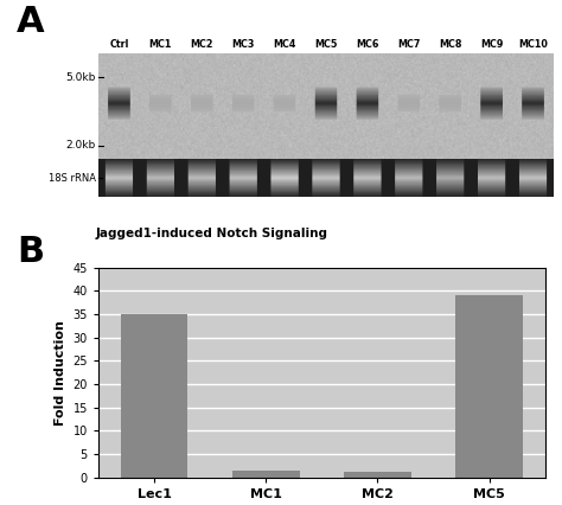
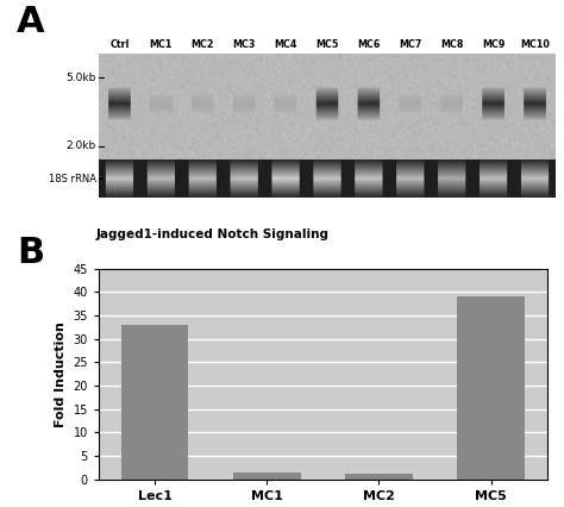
Lec1: 35.0 -> 33.0
